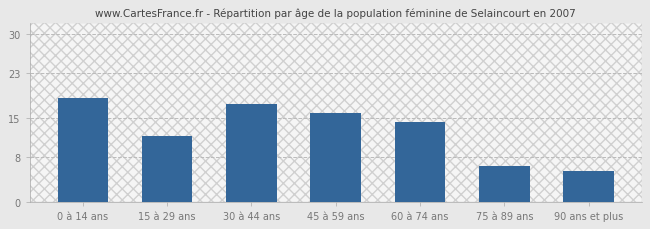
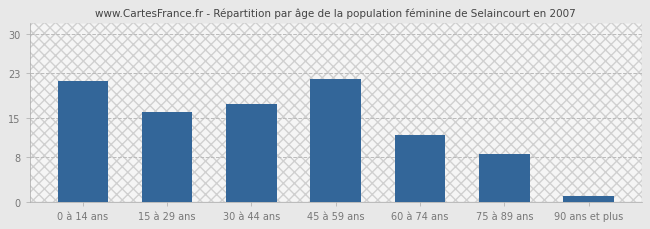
0 à 14 ans: 18.6 -> 21.5
15 à 29 ans: 11.8 -> 16.0
45 à 59 ans: 15.8 -> 22.0
60 à 74 ans: 14.2 -> 12.0
75 à 89 ans: 6.4 -> 8.5
90 ans et plus: 5.4 -> 1.0
